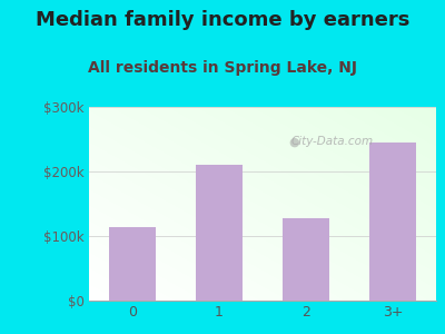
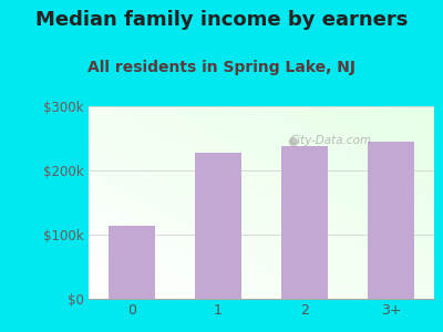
1: $210k -> $228k
2: $128k -> $238k
